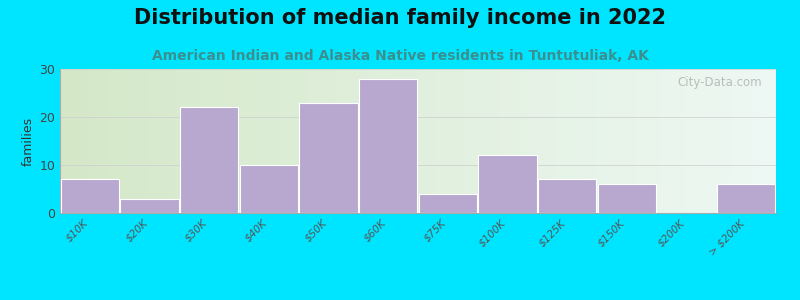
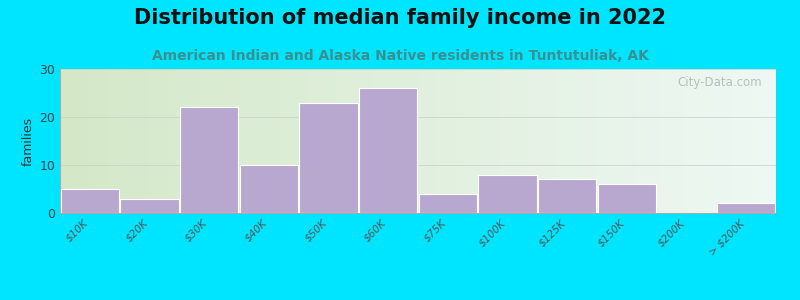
$10K: 7 -> 5
$60K: 28 -> 26
$100K: 12 -> 8
> $200K: 6 -> 2
